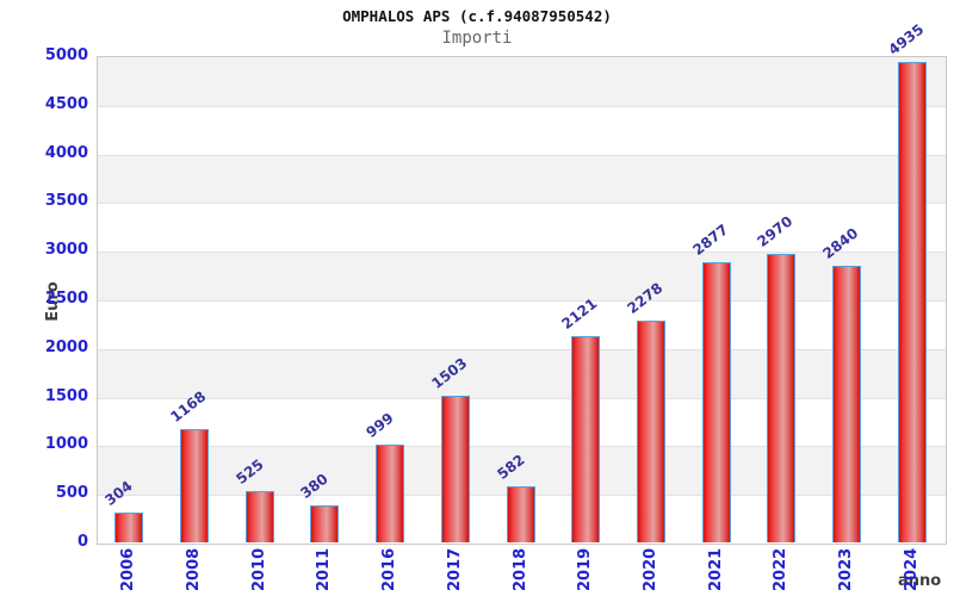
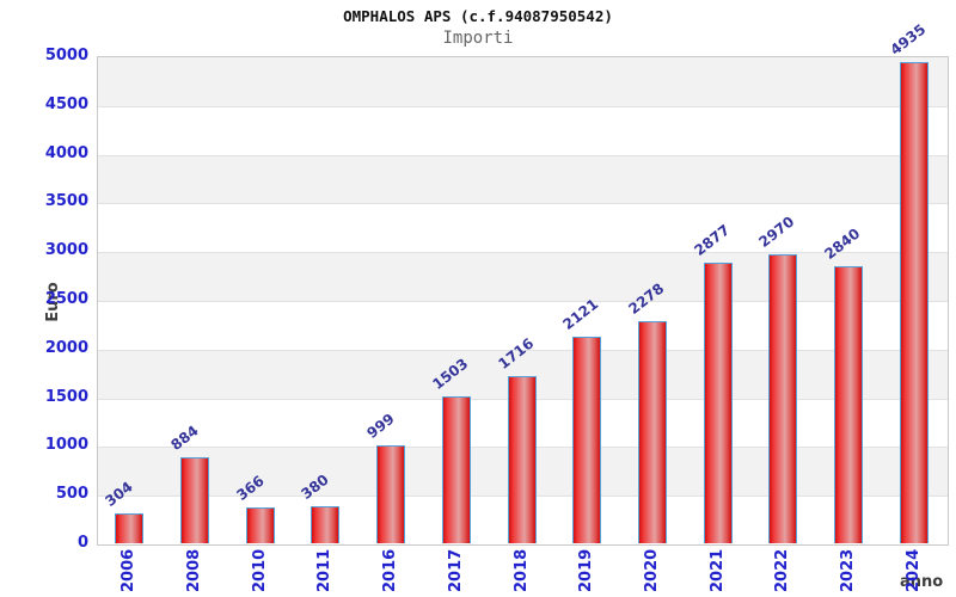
2008: 1168 -> 884
2010: 525 -> 366
2018: 582 -> 1716
